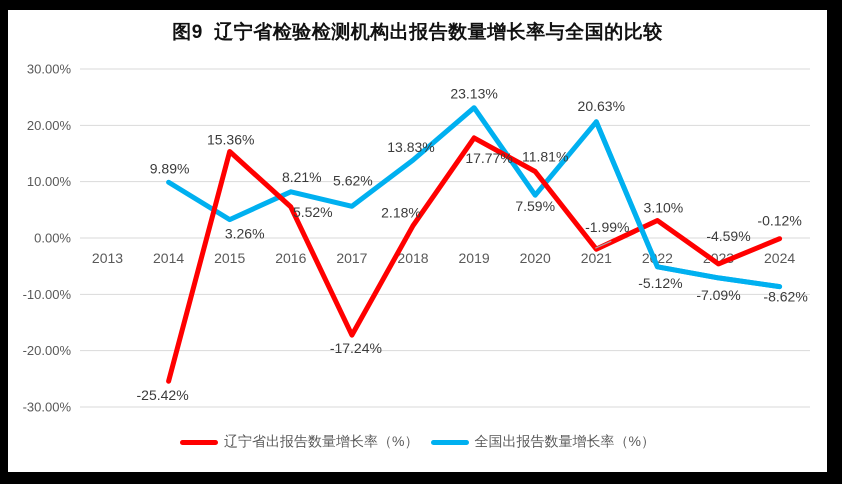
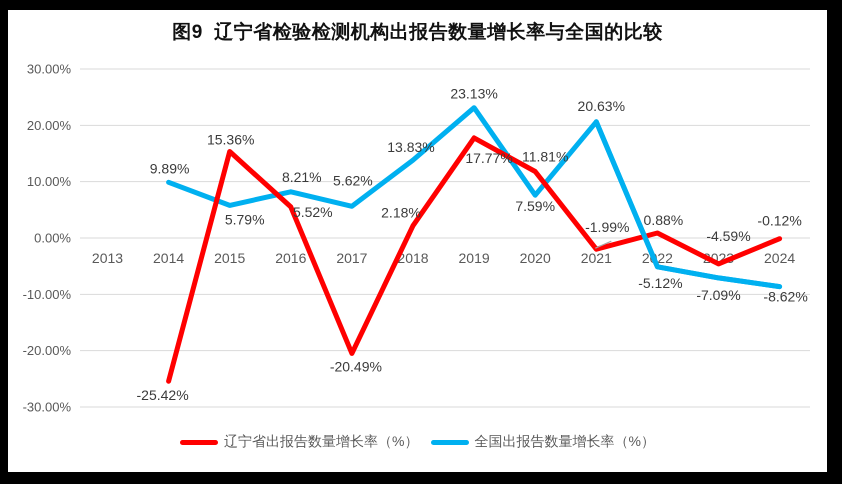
全国出报告数量增长率（%）/2015: 3.26% -> 5.79%
辽宁省出报告数量增长率（%）/2017: -17.24% -> -20.49%
辽宁省出报告数量增长率（%）/2022: 3.10% -> 0.88%
